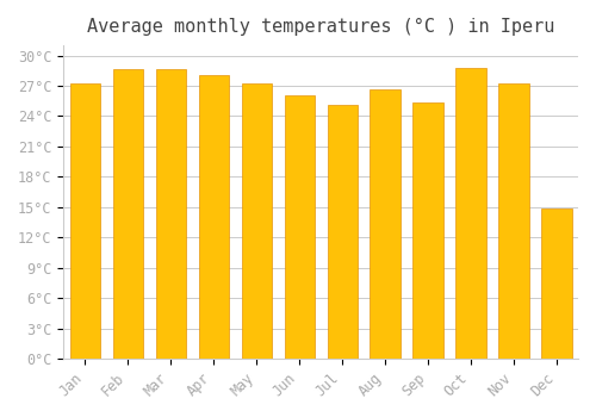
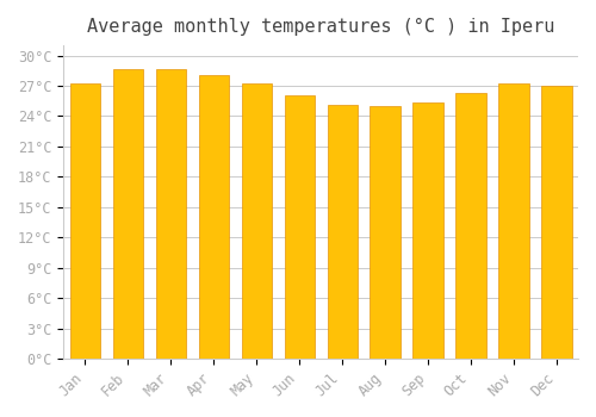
Aug: 26.6°C -> 25.0°C
Oct: 28.8°C -> 26.3°C
Dec: 14.8°C -> 27.0°C
